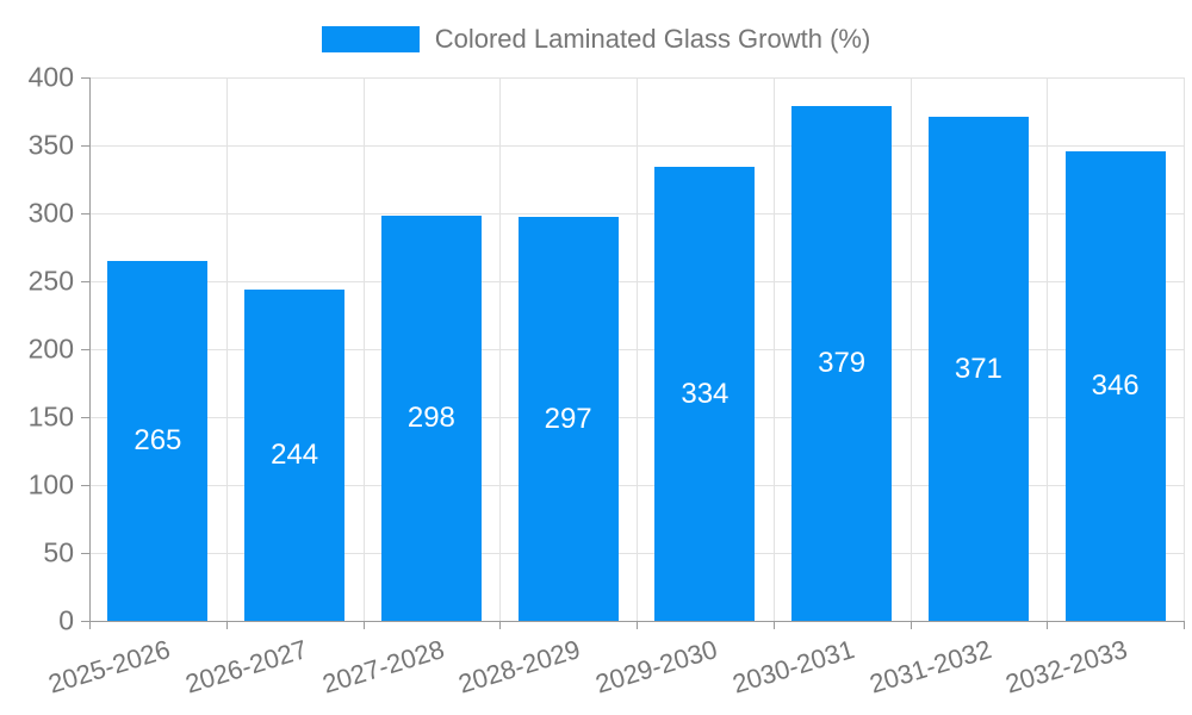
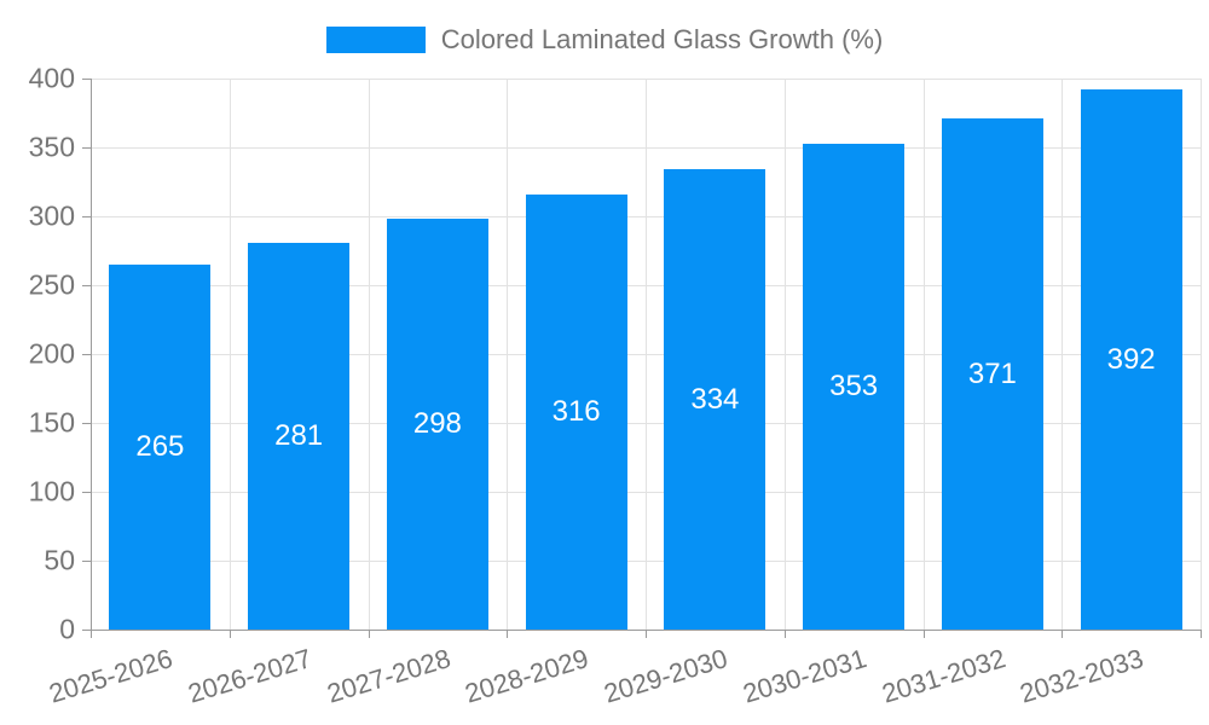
2026-2027: 244 -> 281
2028-2029: 297 -> 316
2030-2031: 379 -> 353
2032-2033: 346 -> 392
